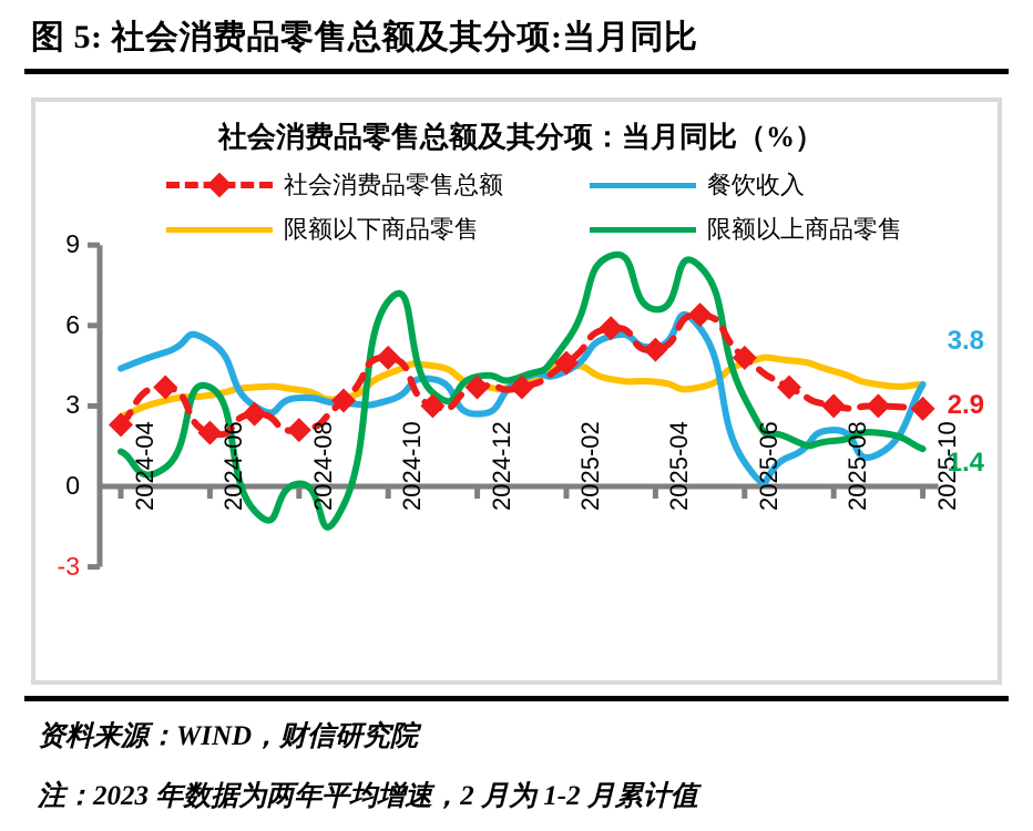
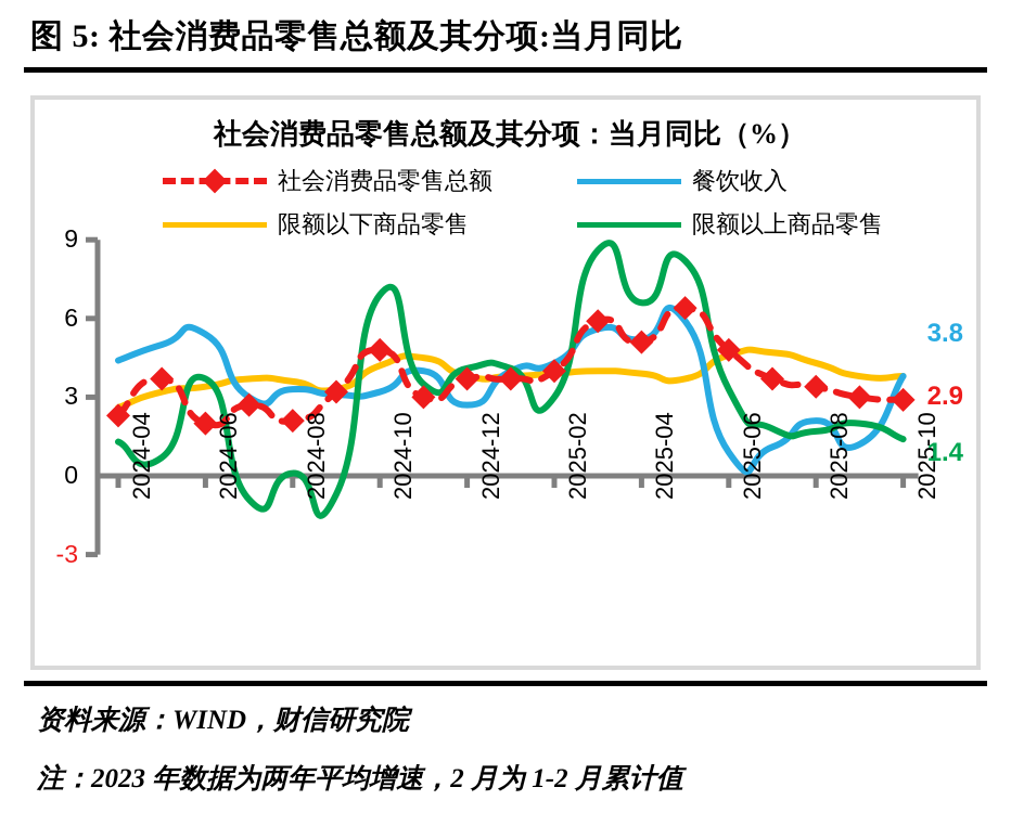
社会消费品零售总额/2025-02: 4.6 -> 4.0
限额以下商品零售/2025-02: 4.5 -> 3.9
限额以上商品零售/2025-02: 5.4 -> 3.0
社会消费品零售总额/2025-08: 3.0 -> 3.4
